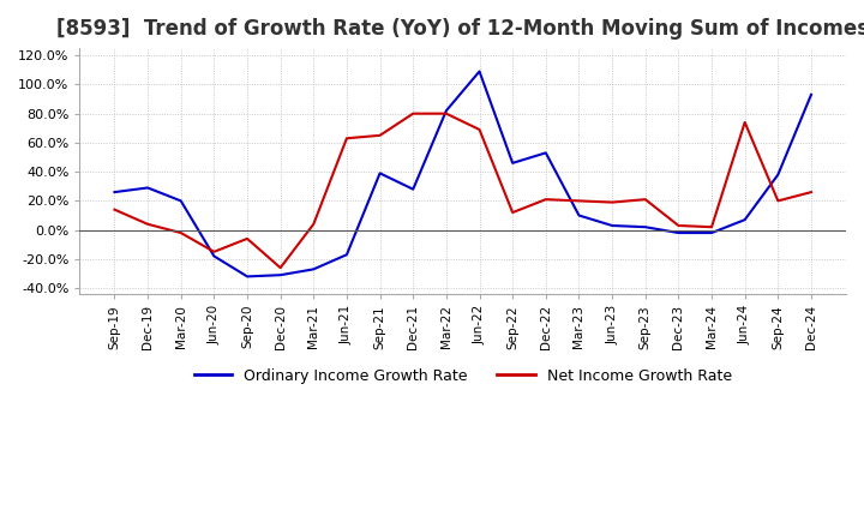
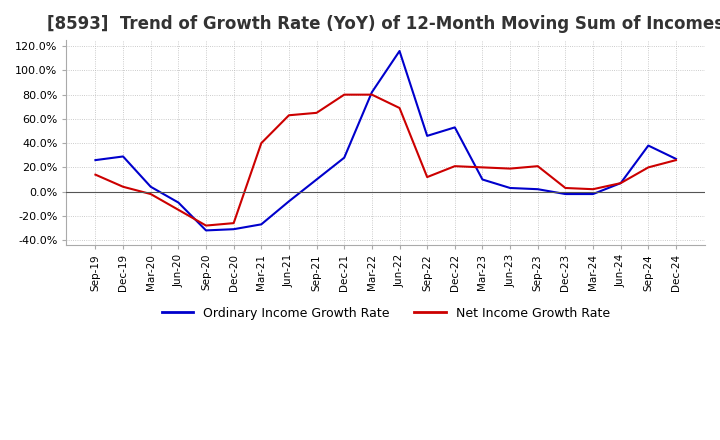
Ordinary Income Growth Rate/Mar-20: 20% -> 4%
Ordinary Income Growth Rate/Jun-20: -18% -> -9%
Net Income Growth Rate/Sep-20: -6% -> -28%
Net Income Growth Rate/Mar-21: 4% -> 40%
Ordinary Income Growth Rate/Jun-21: -17% -> -8%
Ordinary Income Growth Rate/Sep-21: 39% -> 10%
Ordinary Income Growth Rate/Jun-22: 109% -> 116%
Net Income Growth Rate/Jun-24: 74% -> 7%
Ordinary Income Growth Rate/Dec-24: 93% -> 27%
